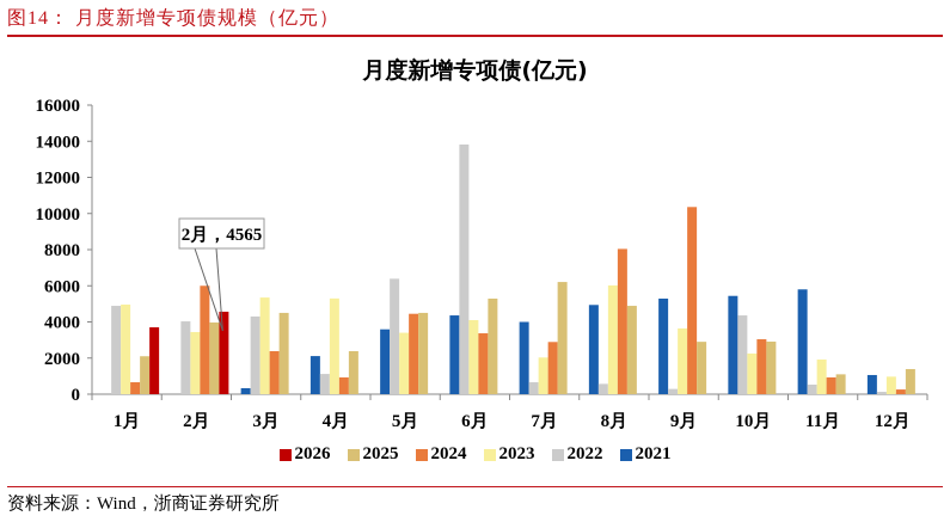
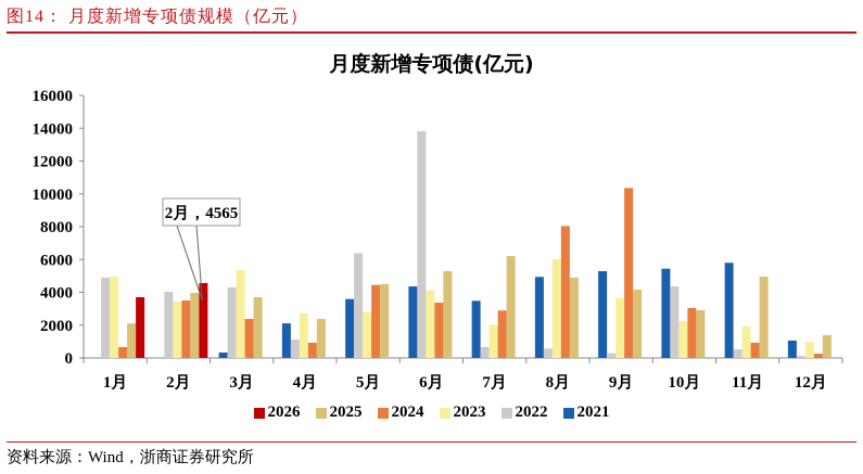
2024/2月: 6000 -> 3500
2025/3月: 4500 -> 3700
2023/4月: 5300 -> 2700
2023/5月: 3400 -> 2800
2021/7月: 4000 -> 3500
2025/9月: 2900 -> 4200
2025/11月: 1100 -> 5000
